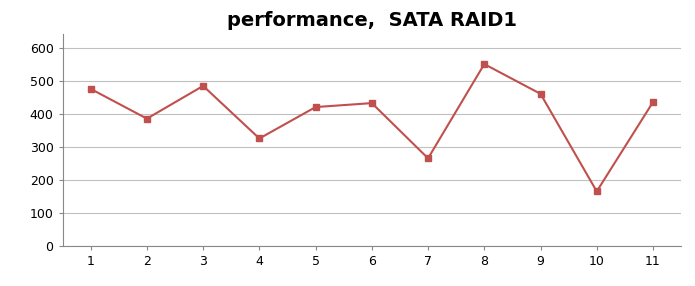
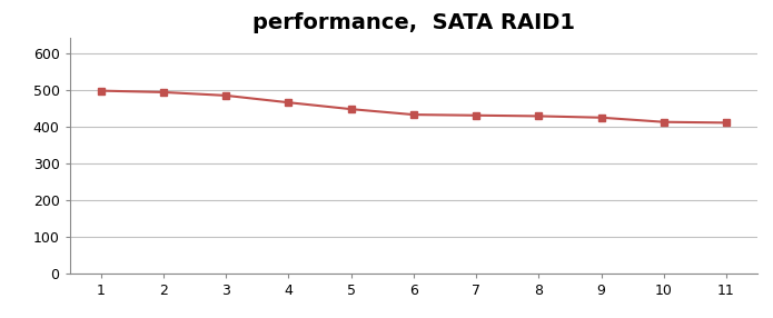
1: 475 -> 497
2: 385 -> 493
4: 325 -> 465
5: 420 -> 447
7: 265 -> 430
8: 550 -> 428
9: 460 -> 424
10: 165 -> 412
11: 435 -> 410
